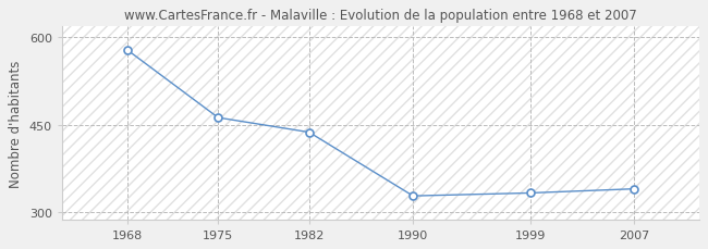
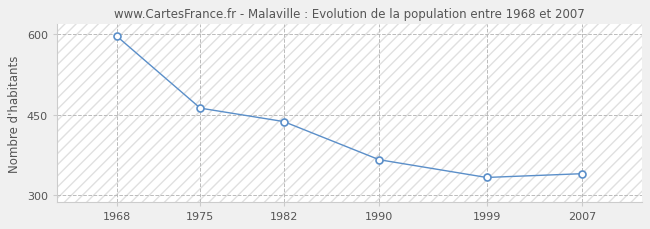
1968: 578 -> 596
1990: 328 -> 366
